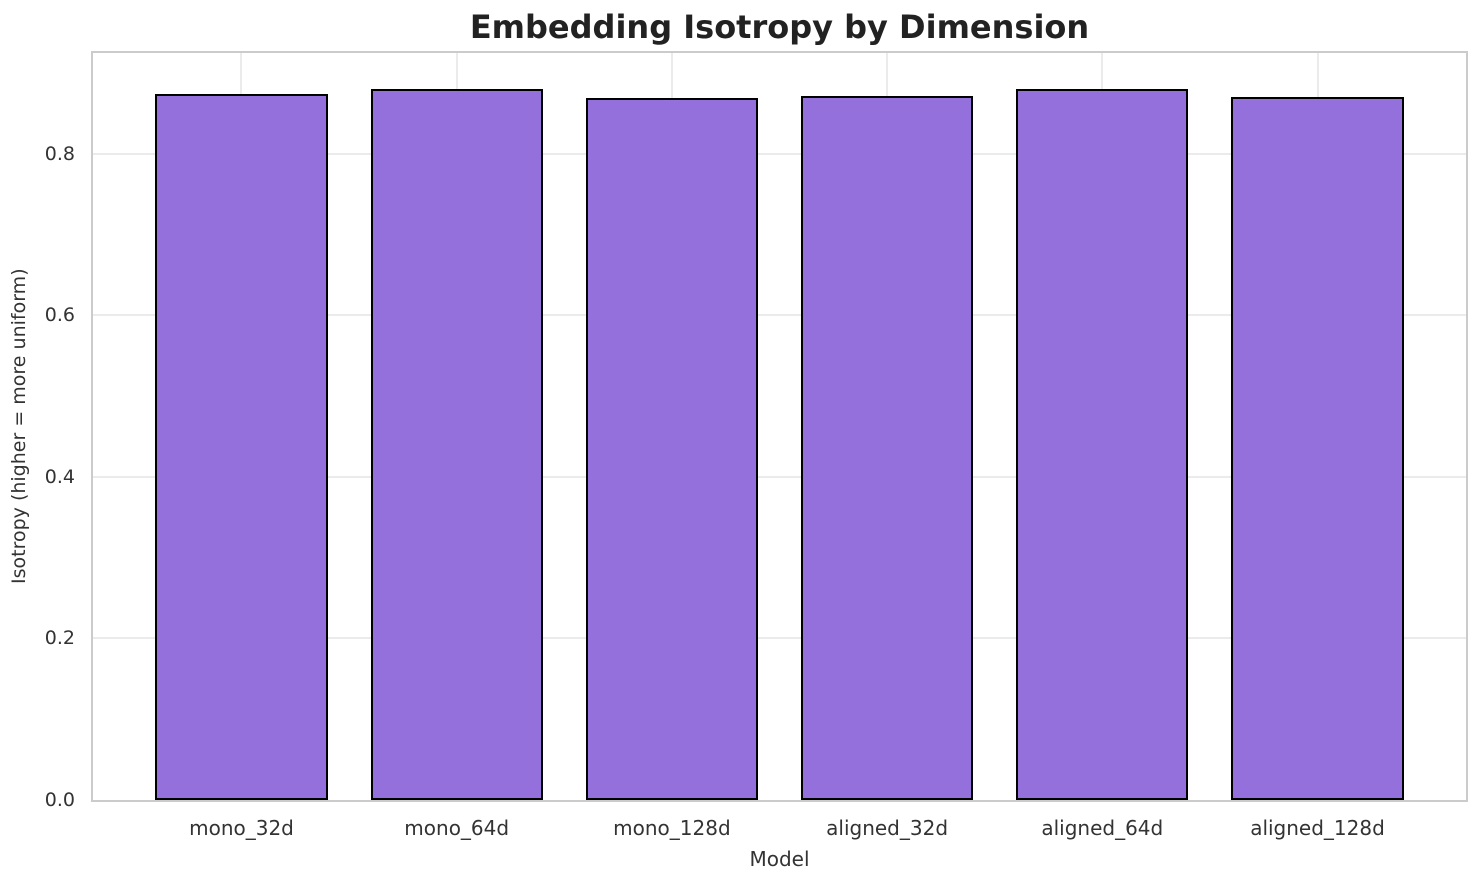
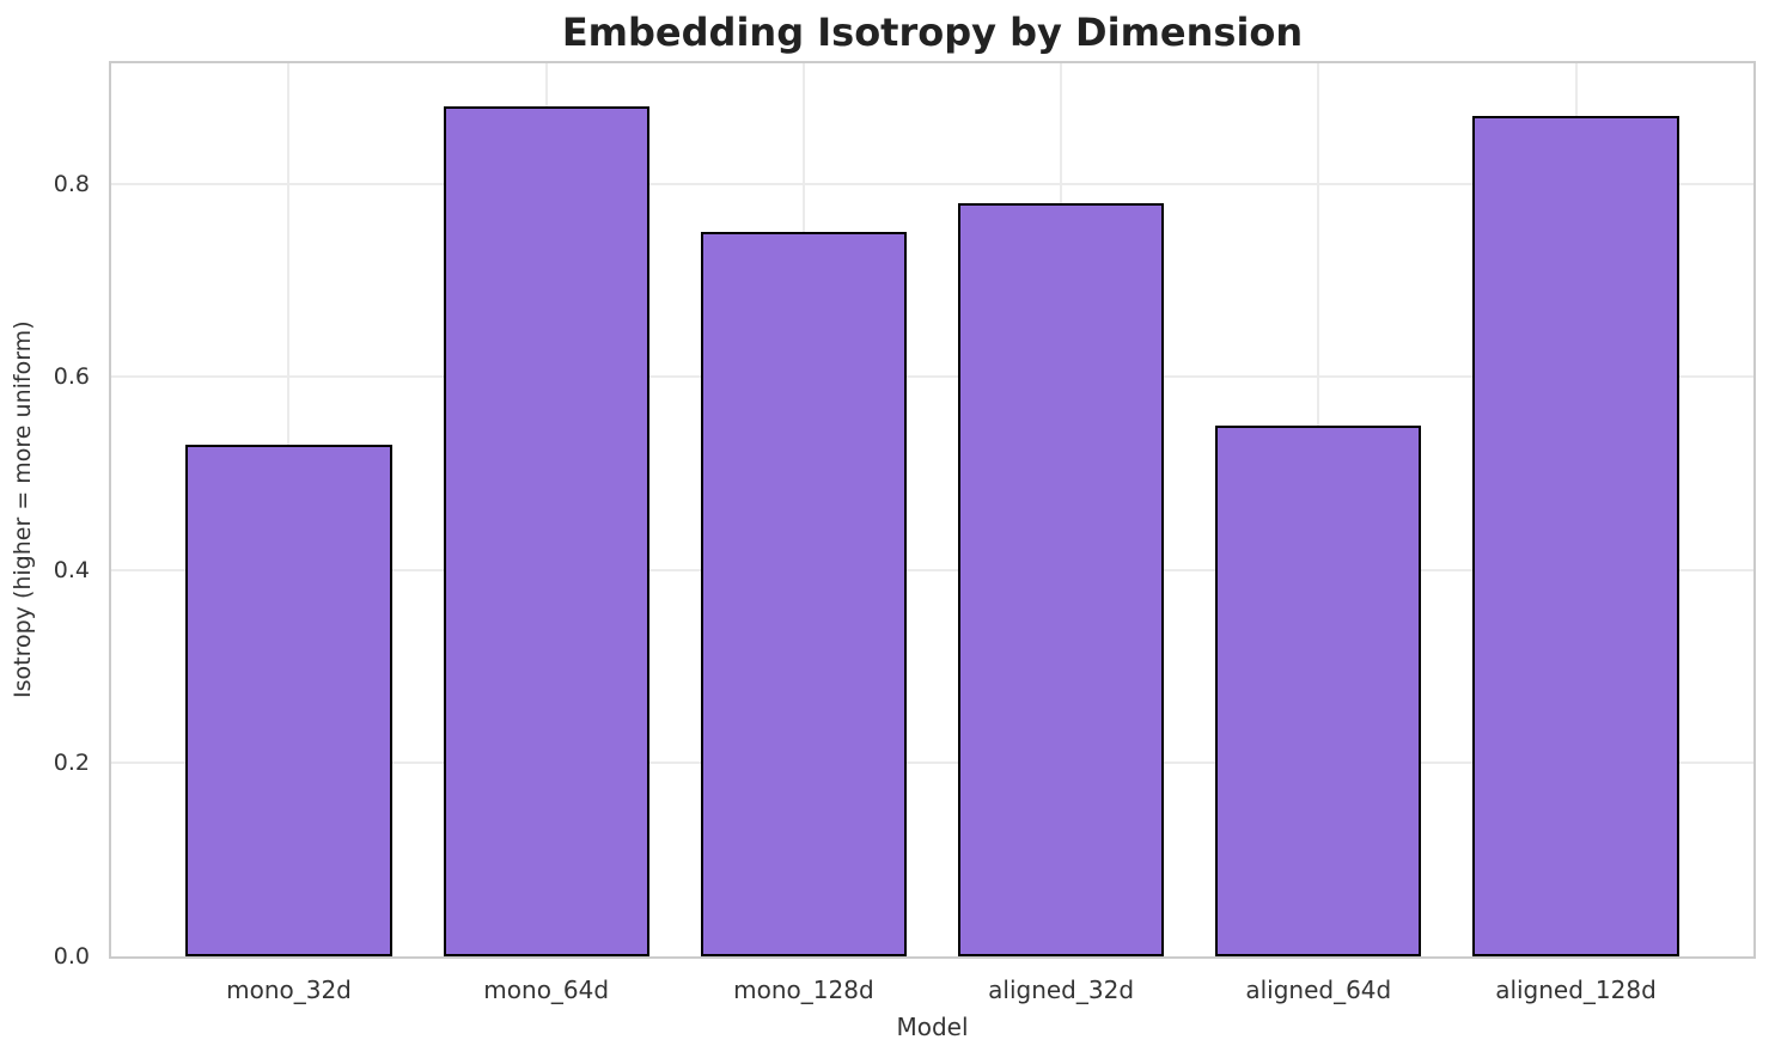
mono_32d: 0.87 -> 0.53
mono_128d: 0.87 -> 0.75
aligned_32d: 0.87 -> 0.78
aligned_64d: 0.88 -> 0.55
